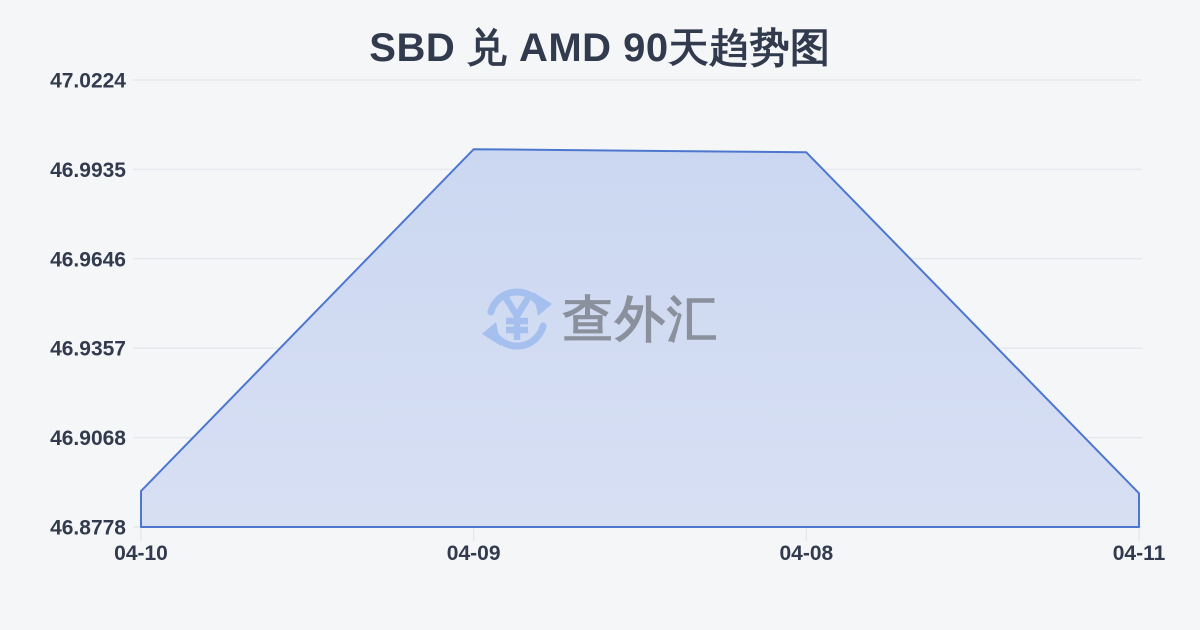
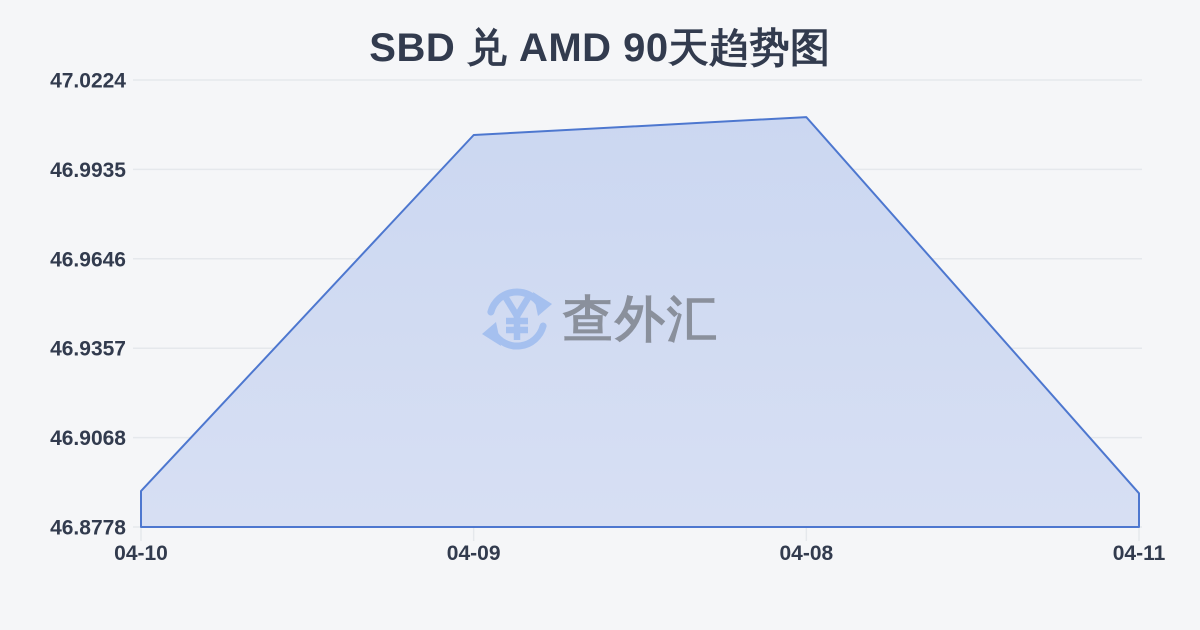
04-09: 47.000 -> 47.005
04-08: 46.999 -> 47.010
